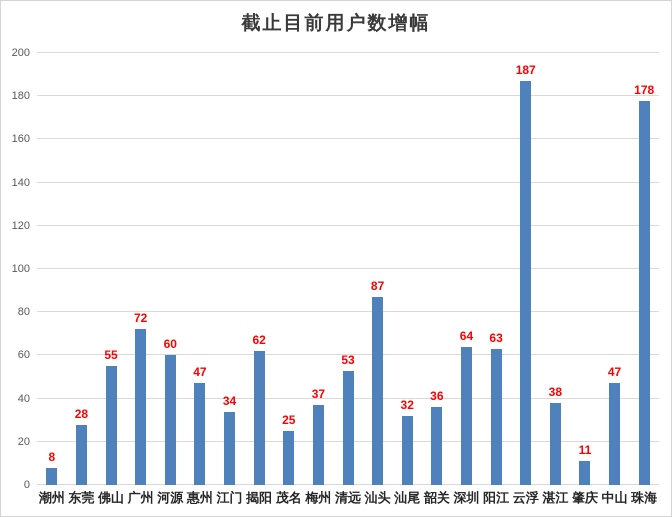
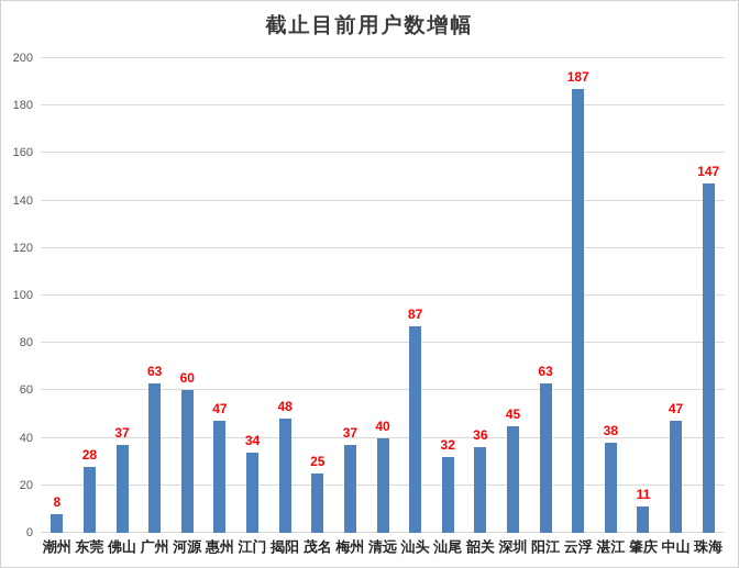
佛山: 55 -> 37
广州: 72 -> 63
揭阳: 62 -> 48
清远: 53 -> 40
深圳: 64 -> 45
珠海: 178 -> 147
